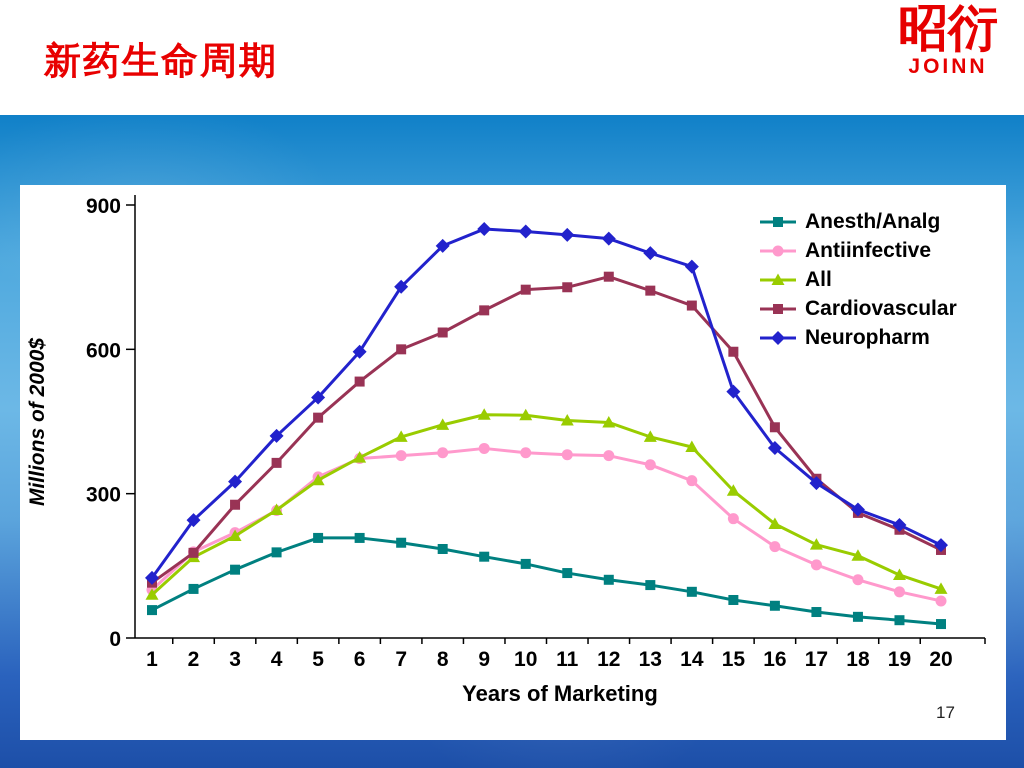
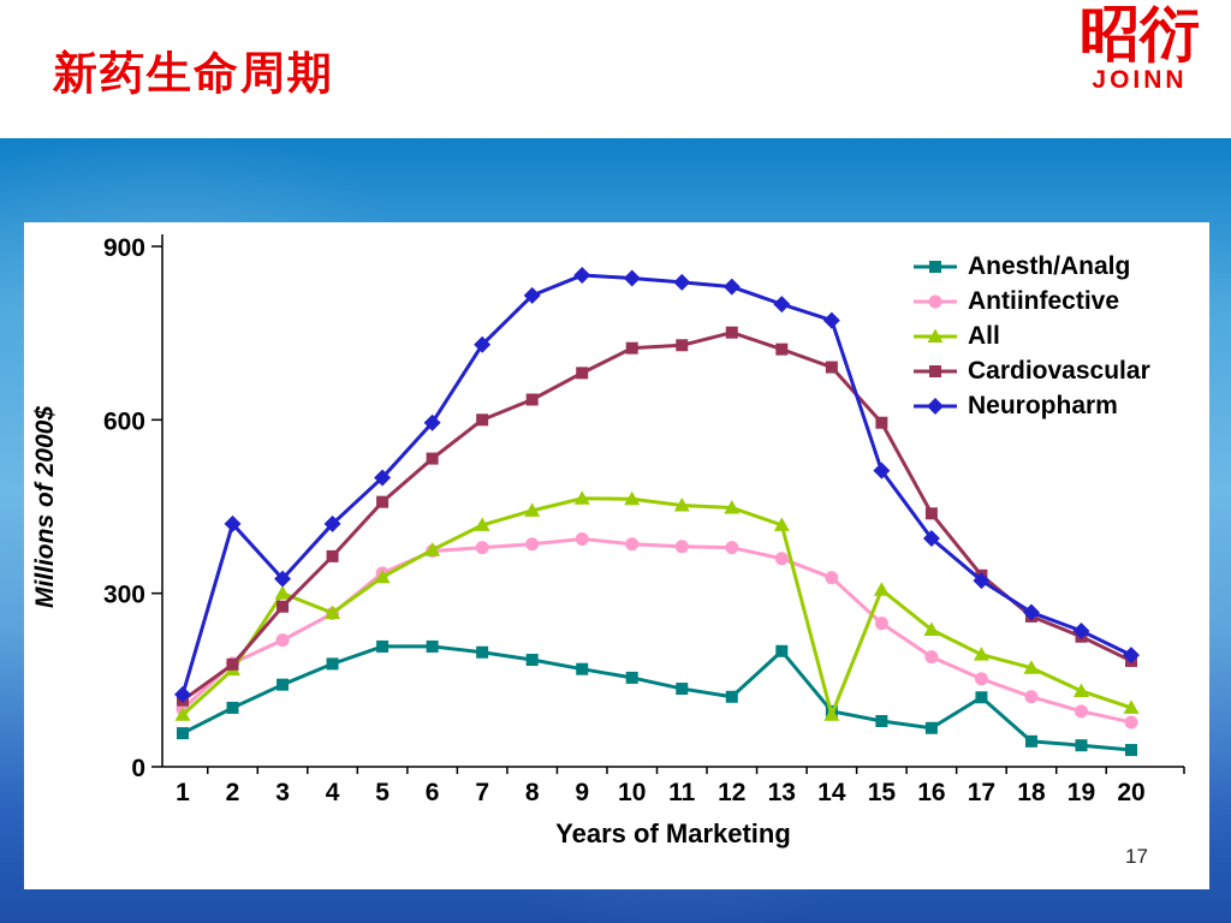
Neuropharm/2: 240 -> 420
All/3: 210 -> 300
Anesth/Analg/13: 110 -> 200
All/14: 400 -> 90
Anesth/Analg/17: 50 -> 120
